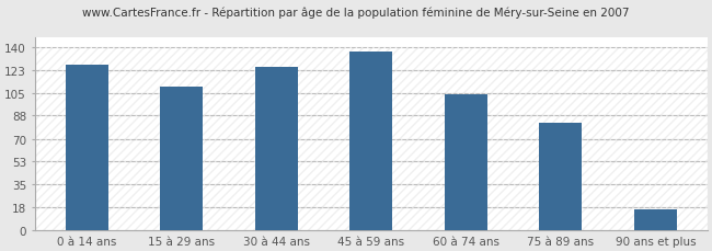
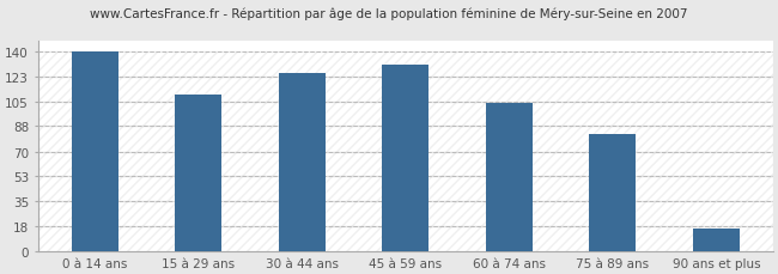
0 à 14 ans: 127 -> 140
45 à 59 ans: 137 -> 131
